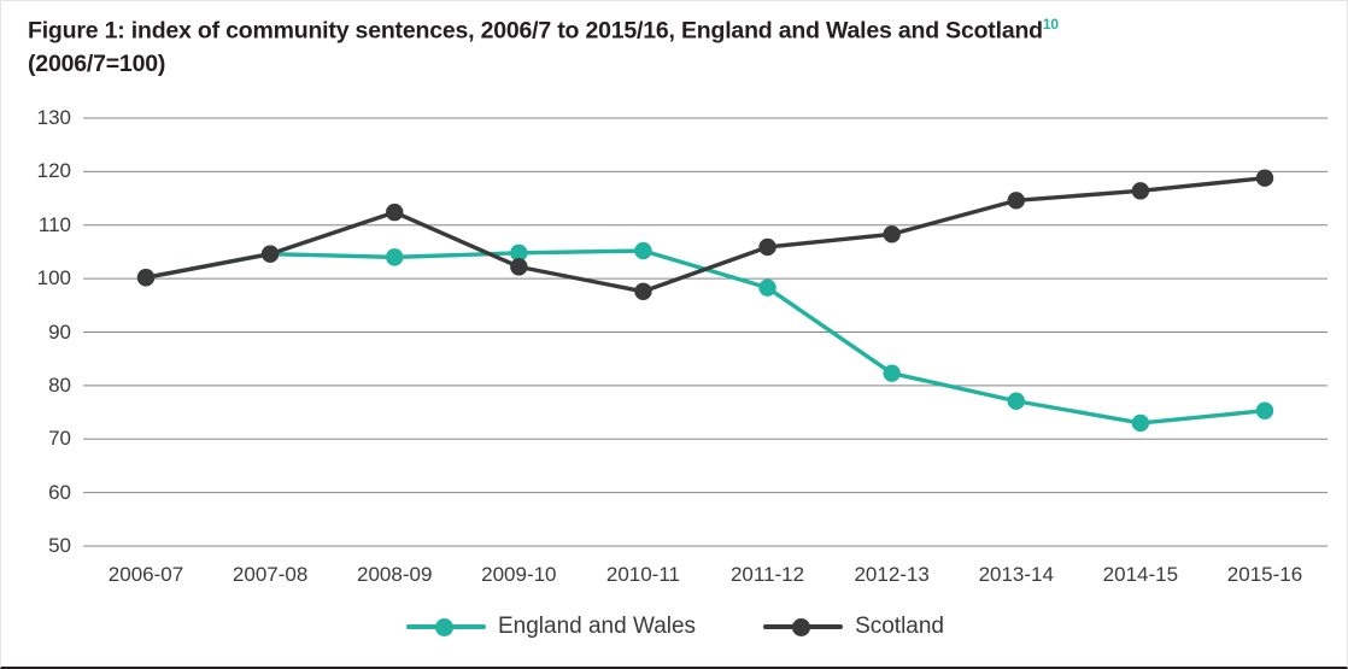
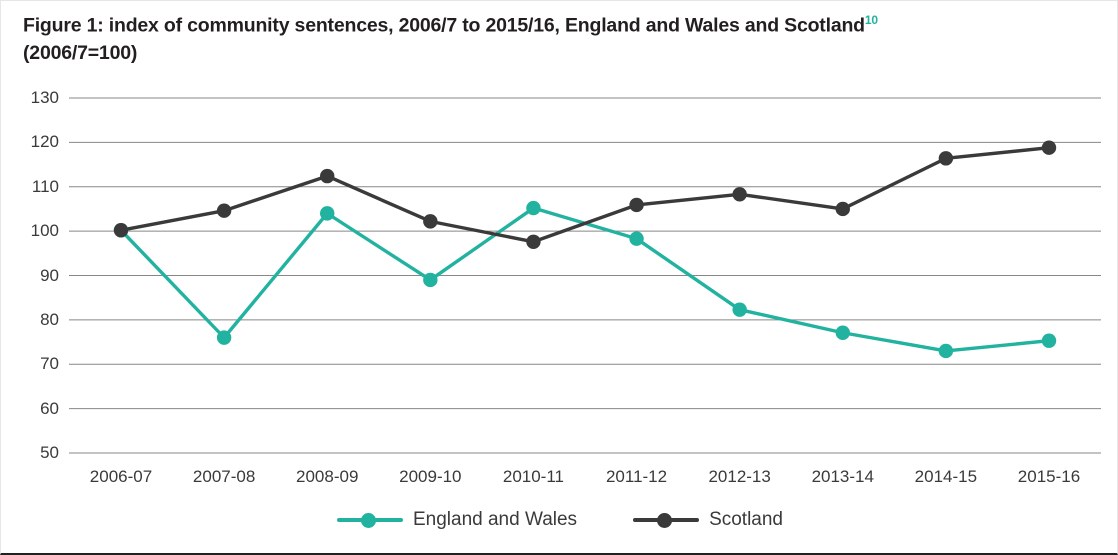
England and Wales/2007-08: 105 -> 76
England and Wales/2009-10: 105 -> 89
Scotland/2013-14: 115 -> 105
